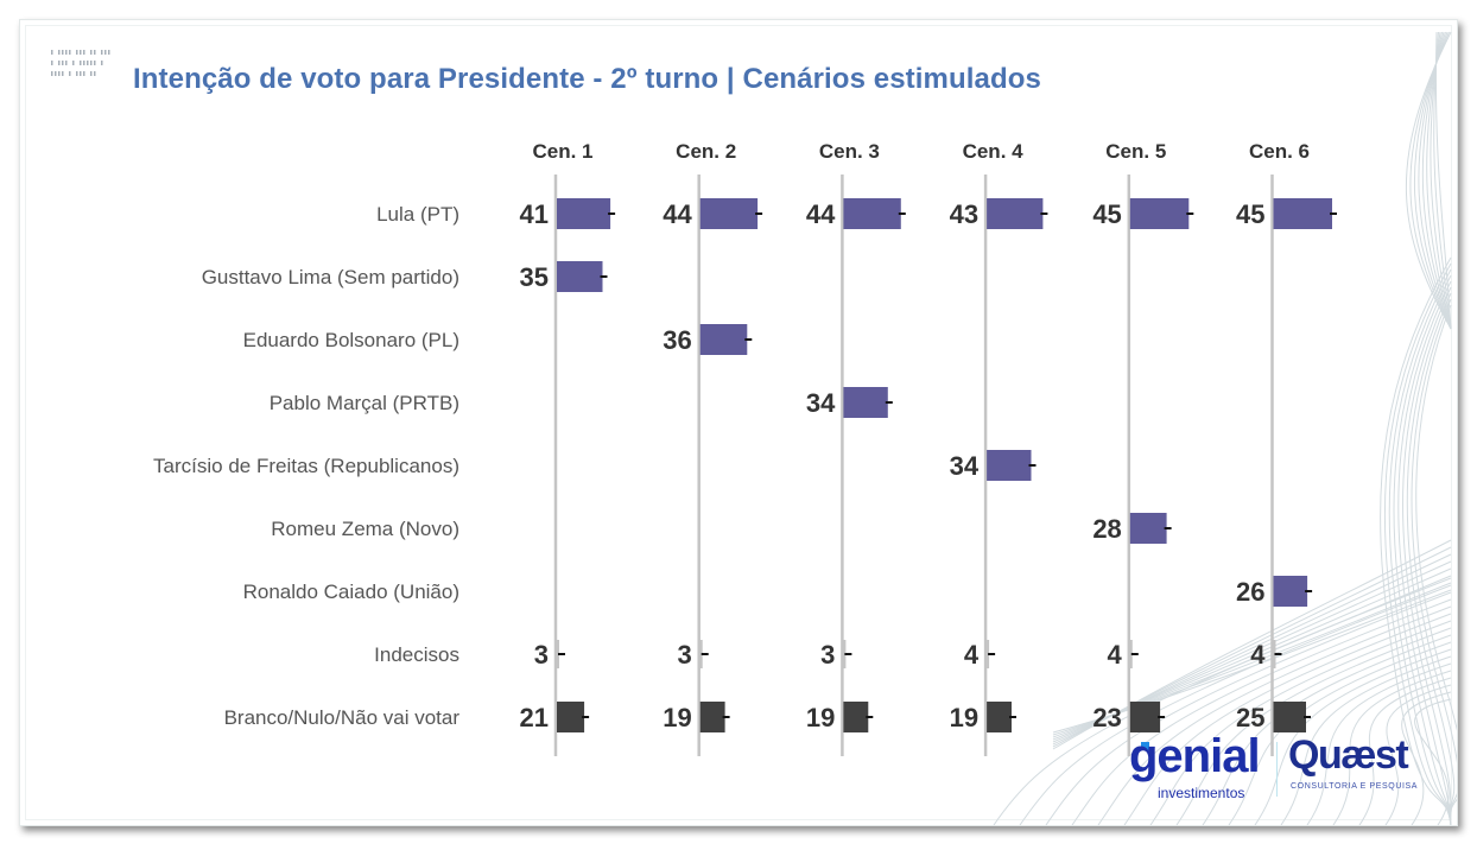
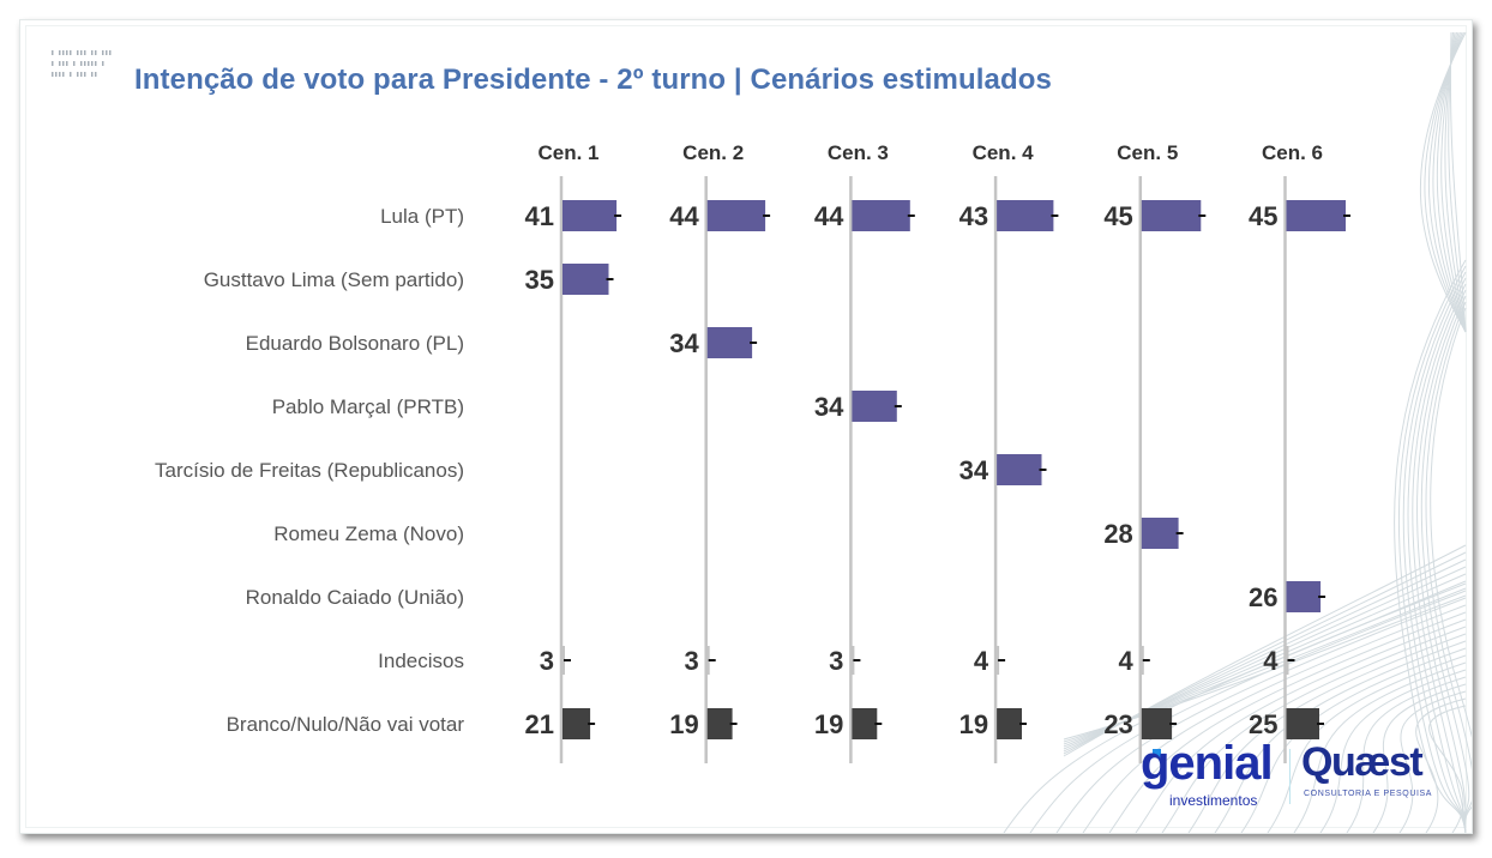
Cen. 2/Eduardo Bolsonaro (PL): 36 -> 34
